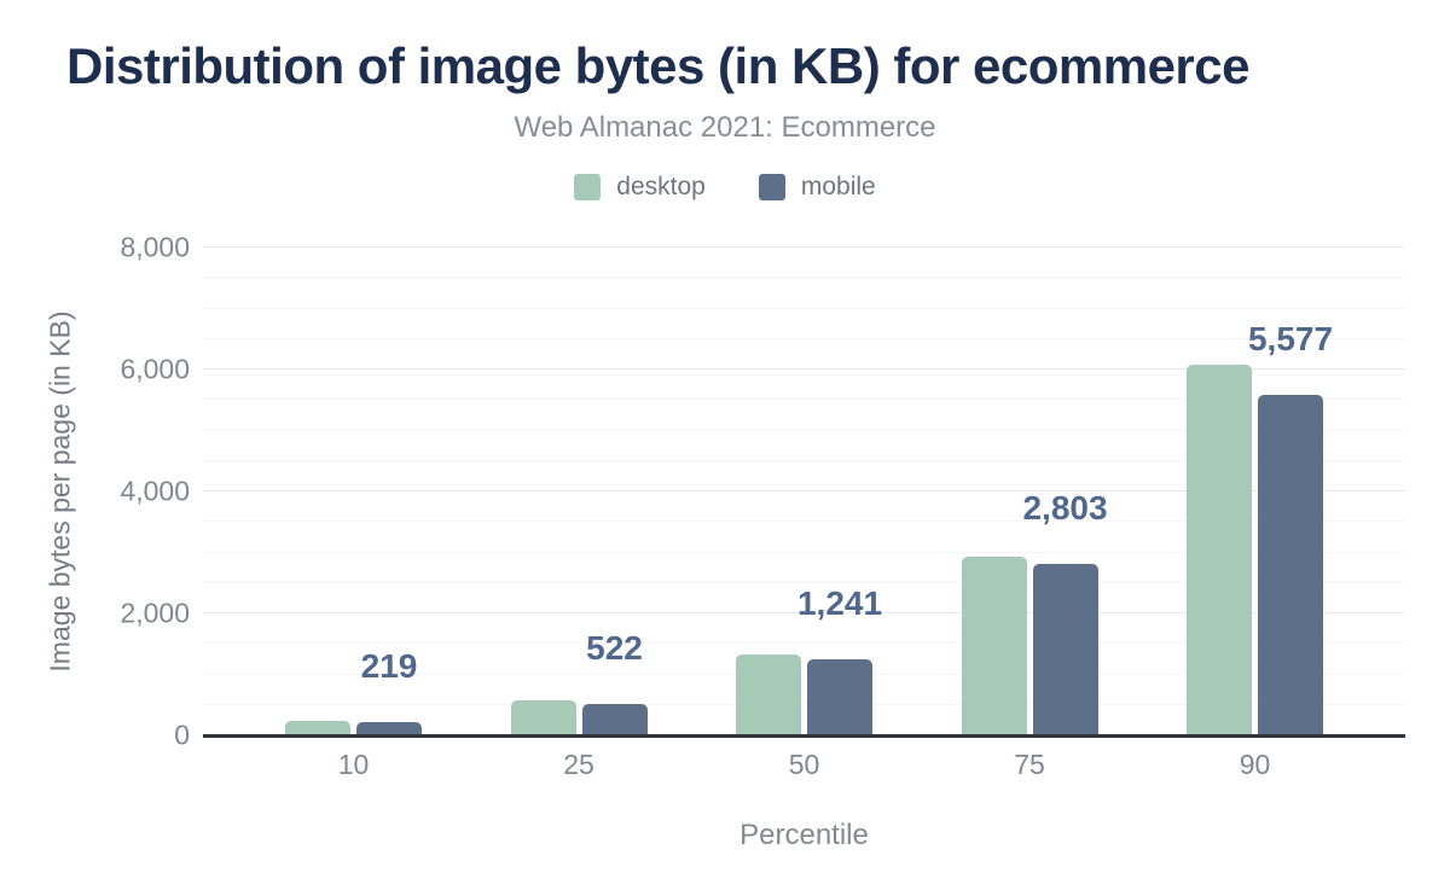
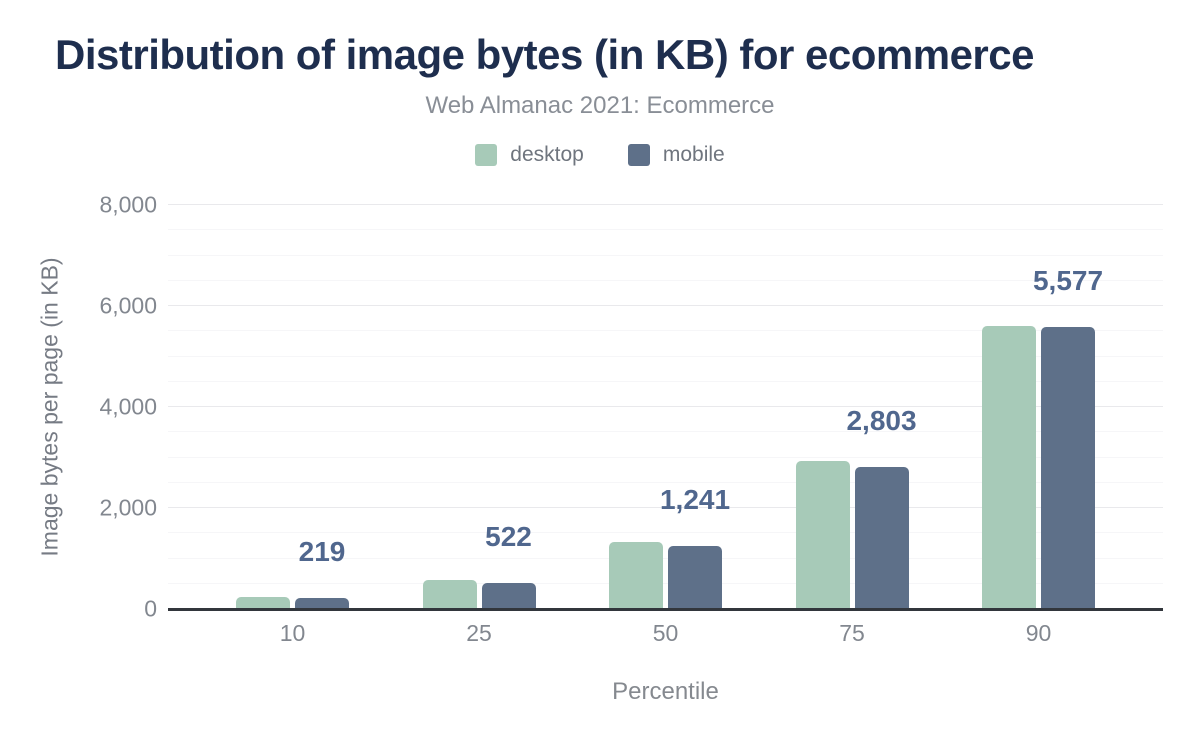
desktop/90: 6100 -> 5600
